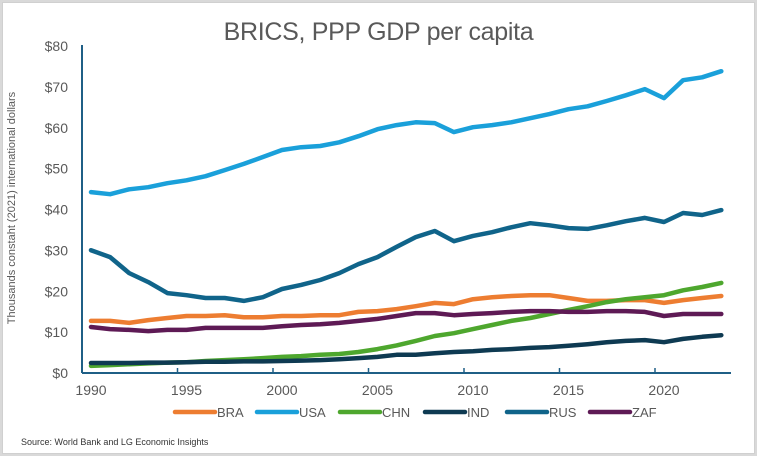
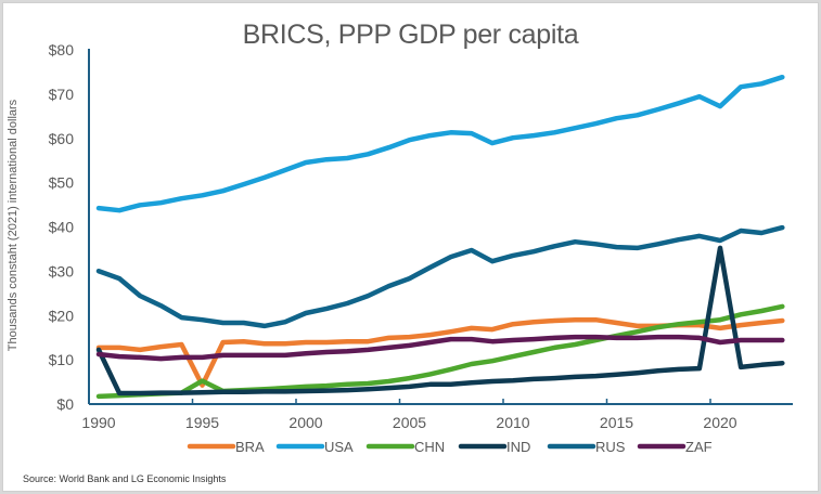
IND/1990: $2 -> $12
BRA/1995: $14 -> $4
CHN/1995: $2 -> $5
IND/2020: $7 -> $35
